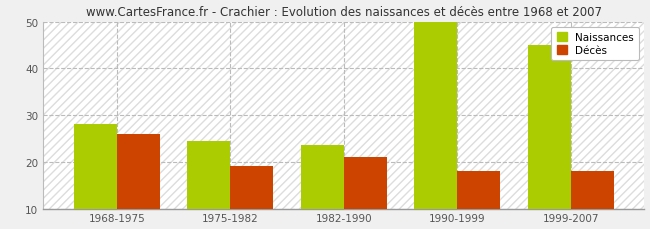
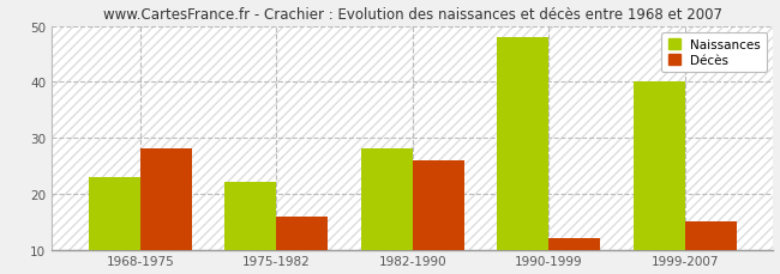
Naissances/1968-1975: 28.0 -> 23.0
Décès/1968-1975: 26 -> 28
Naissances/1975-1982: 24.5 -> 22.0
Décès/1975-1982: 19 -> 16
Naissances/1982-1990: 23.5 -> 28.0
Décès/1982-1990: 21 -> 26
Naissances/1990-1999: 50.0 -> 48.0
Décès/1990-1999: 18 -> 12
Naissances/1999-2007: 45.0 -> 40.0
Décès/1999-2007: 18 -> 15
